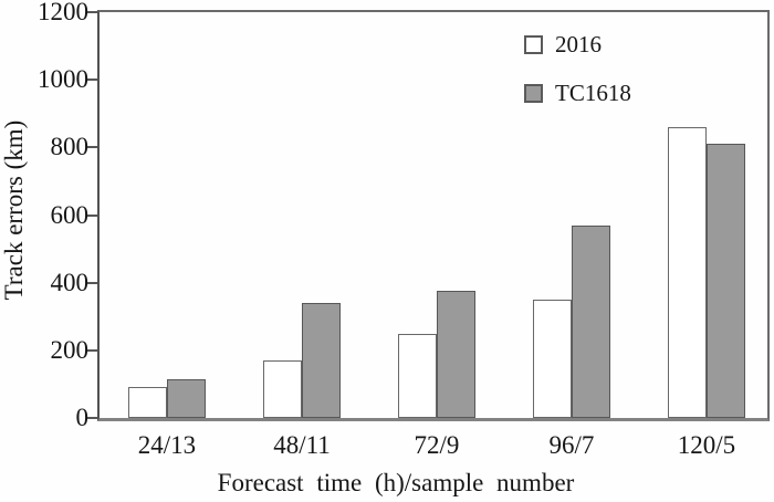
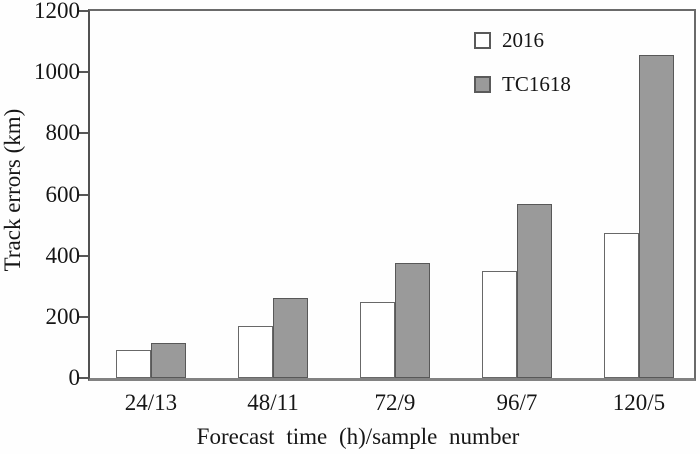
TC1618/48/11: 340 -> 260
2016/120/5: 860 -> 480
TC1618/120/5: 810 -> 1060
